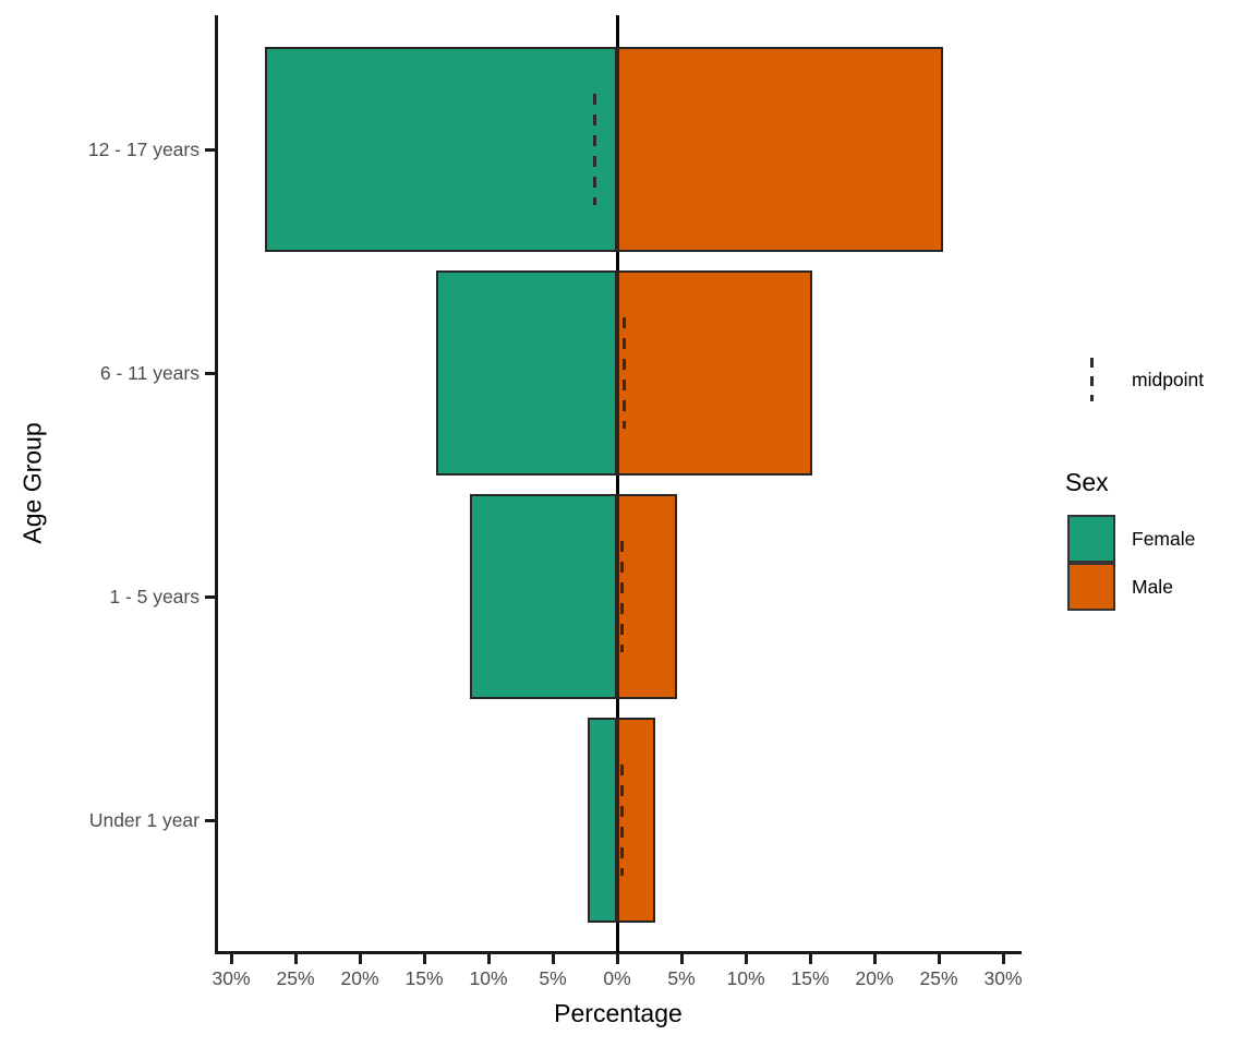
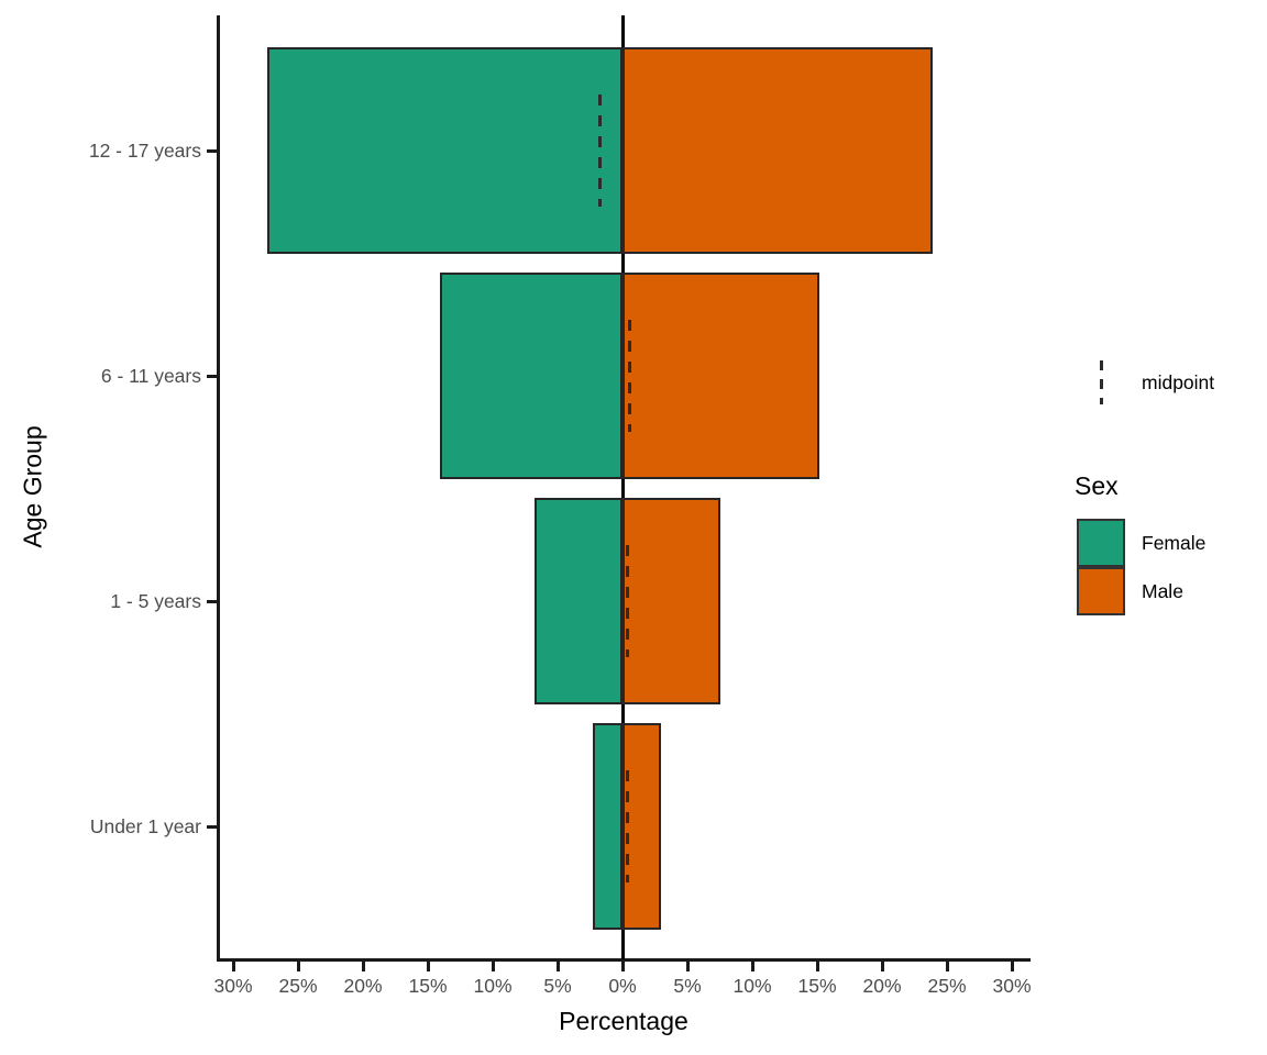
Male/12 - 17 years: 25.3% -> 23.9%
Female/1 - 5 years: 11.4% -> 6.8%
Male/1 - 5 years: 4.7% -> 7.5%
